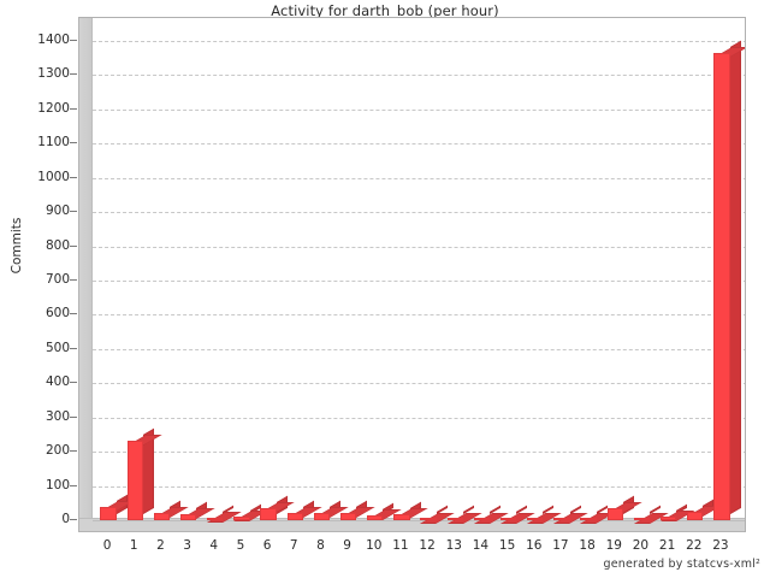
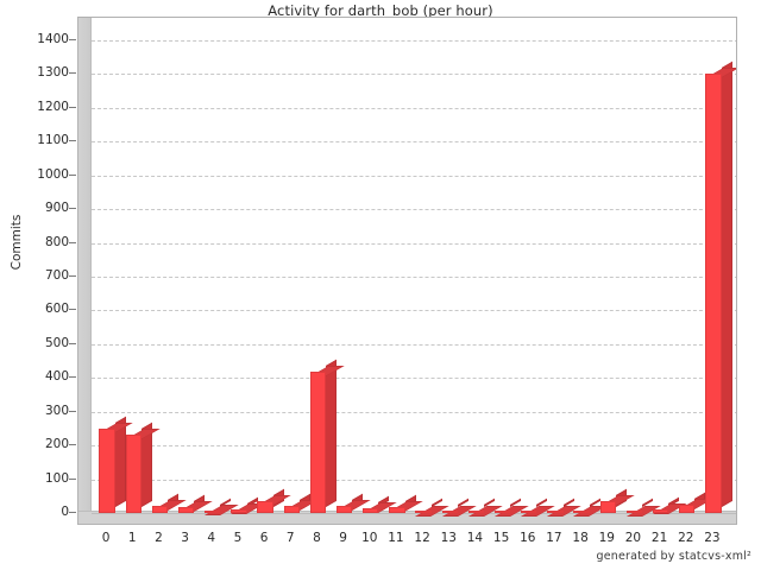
0: 40 -> 250
8: 20 -> 420
23: 1360 -> 1300
